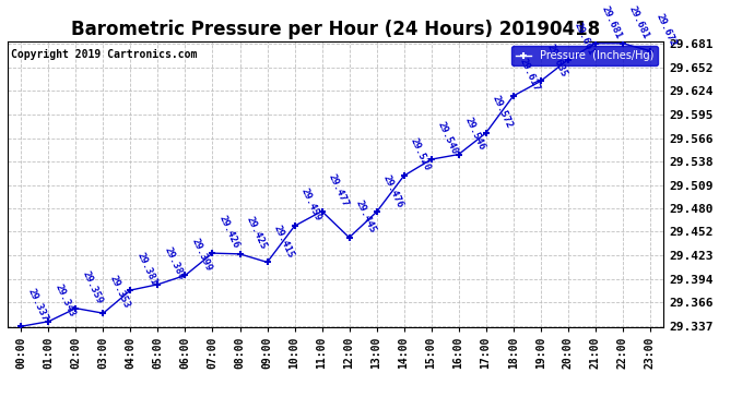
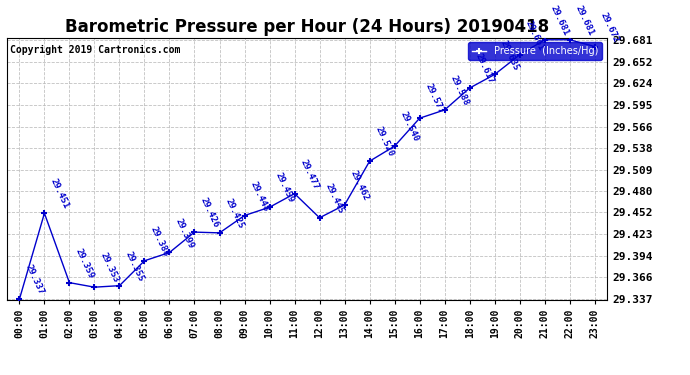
01:00: 29.343 -> 29.451
04:00: 29.381 -> 29.355
09:00: 29.415 -> 29.448
13:00: 29.476 -> 29.462
16:00: 29.546 -> 29.577
17:00: 29.572 -> 29.588
